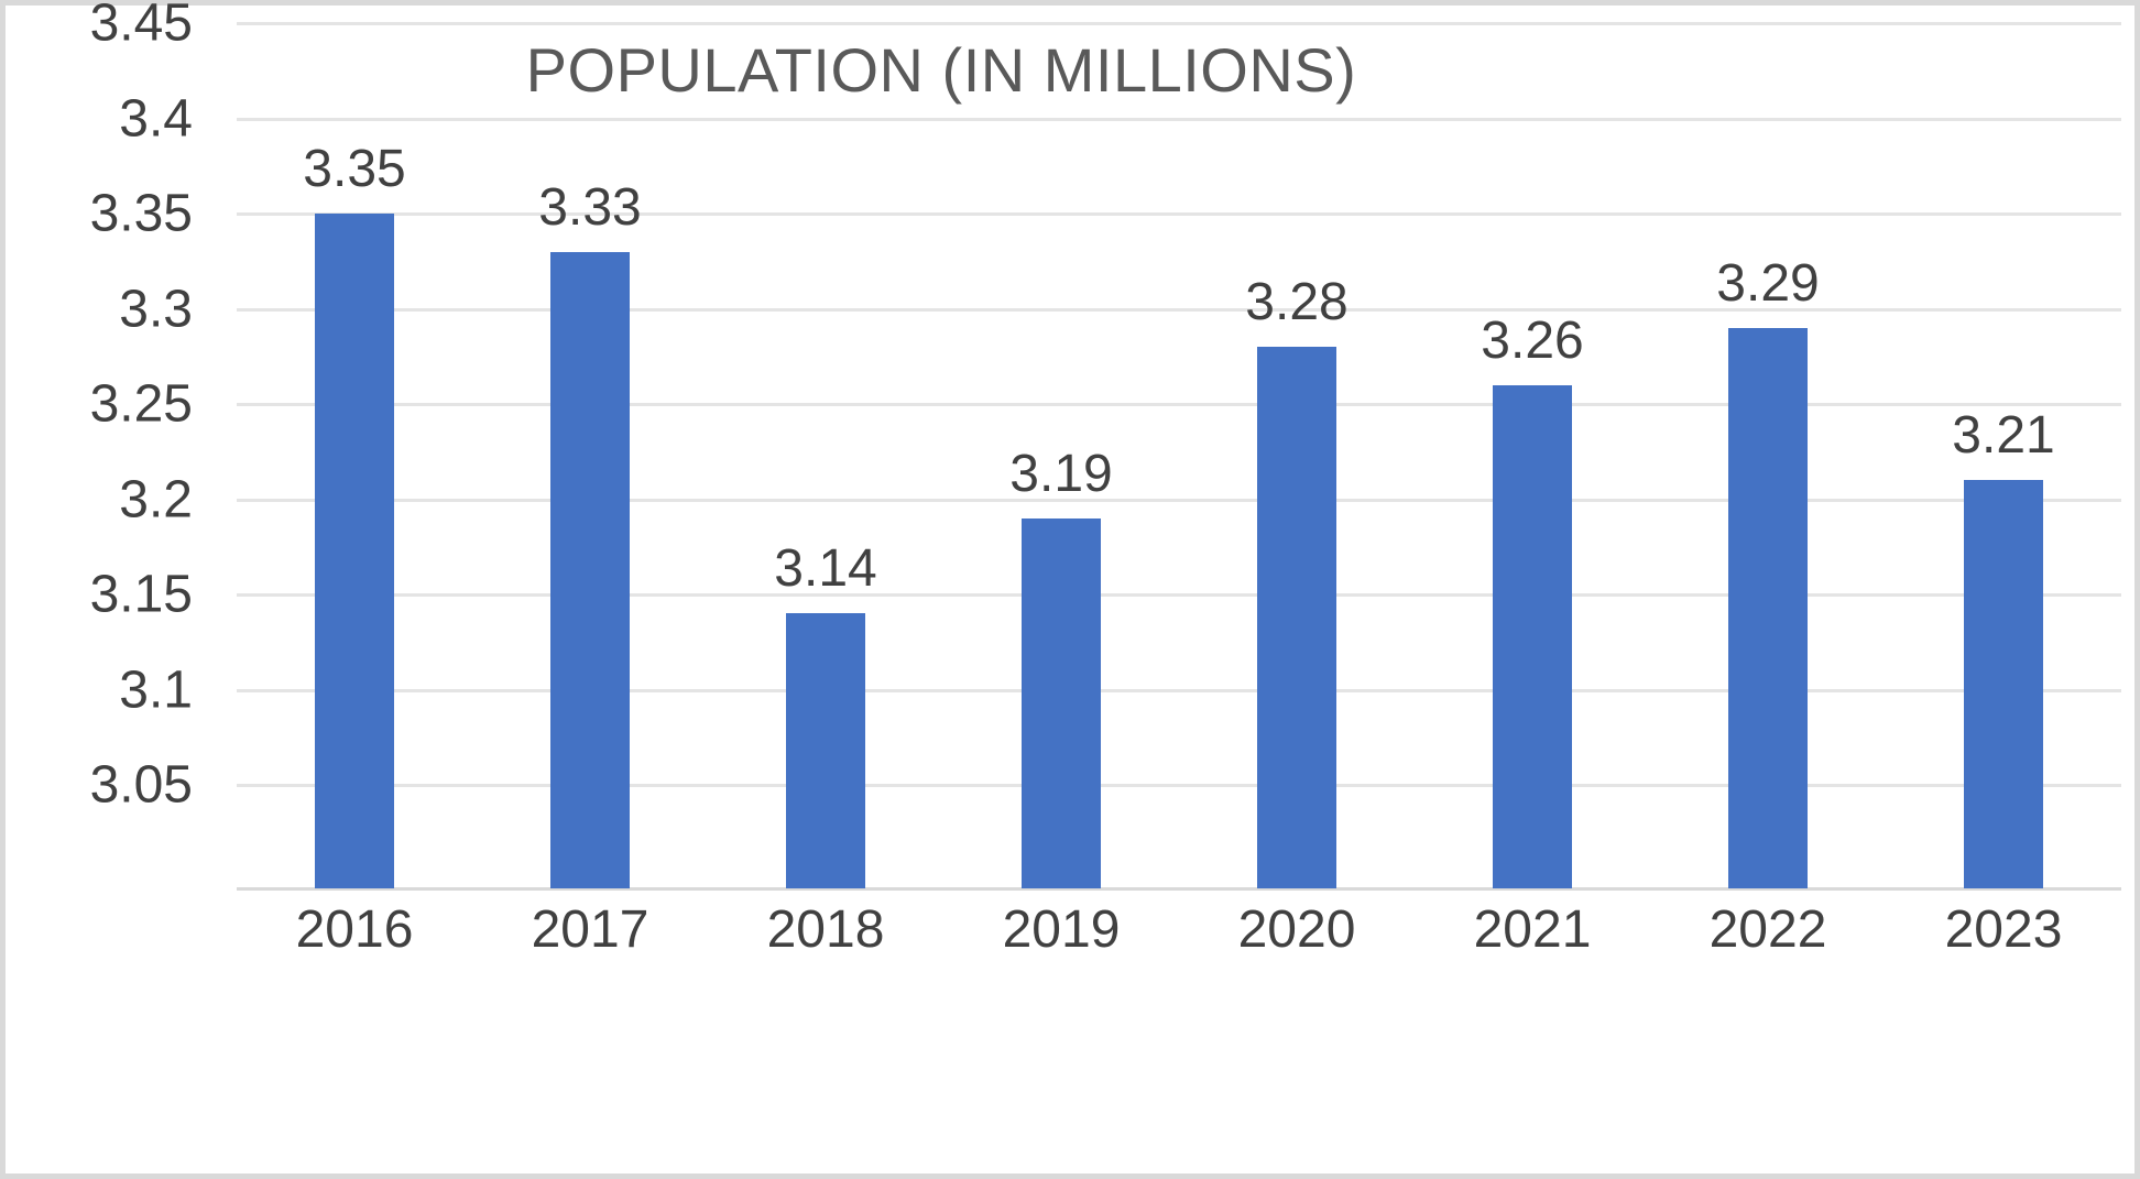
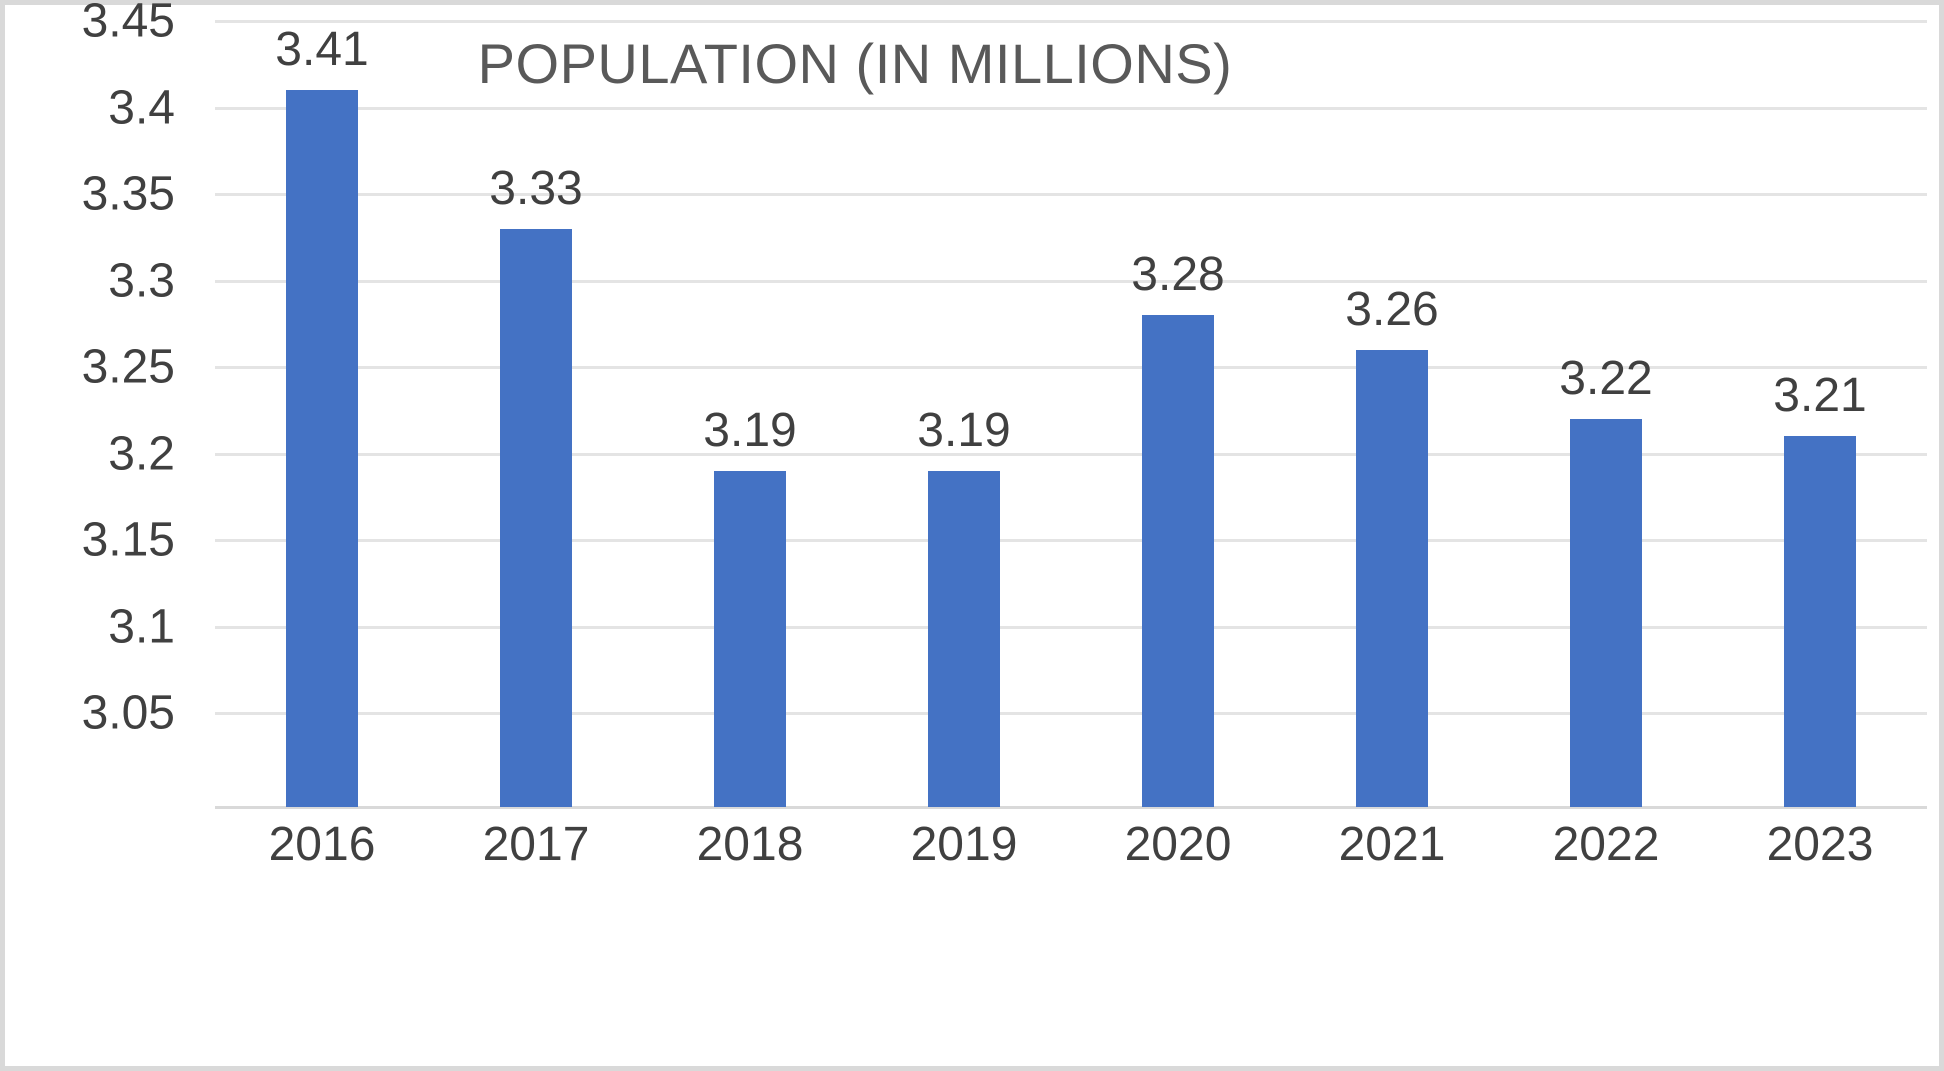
2016: 3.35 -> 3.41
2018: 3.14 -> 3.19
2022: 3.29 -> 3.22
